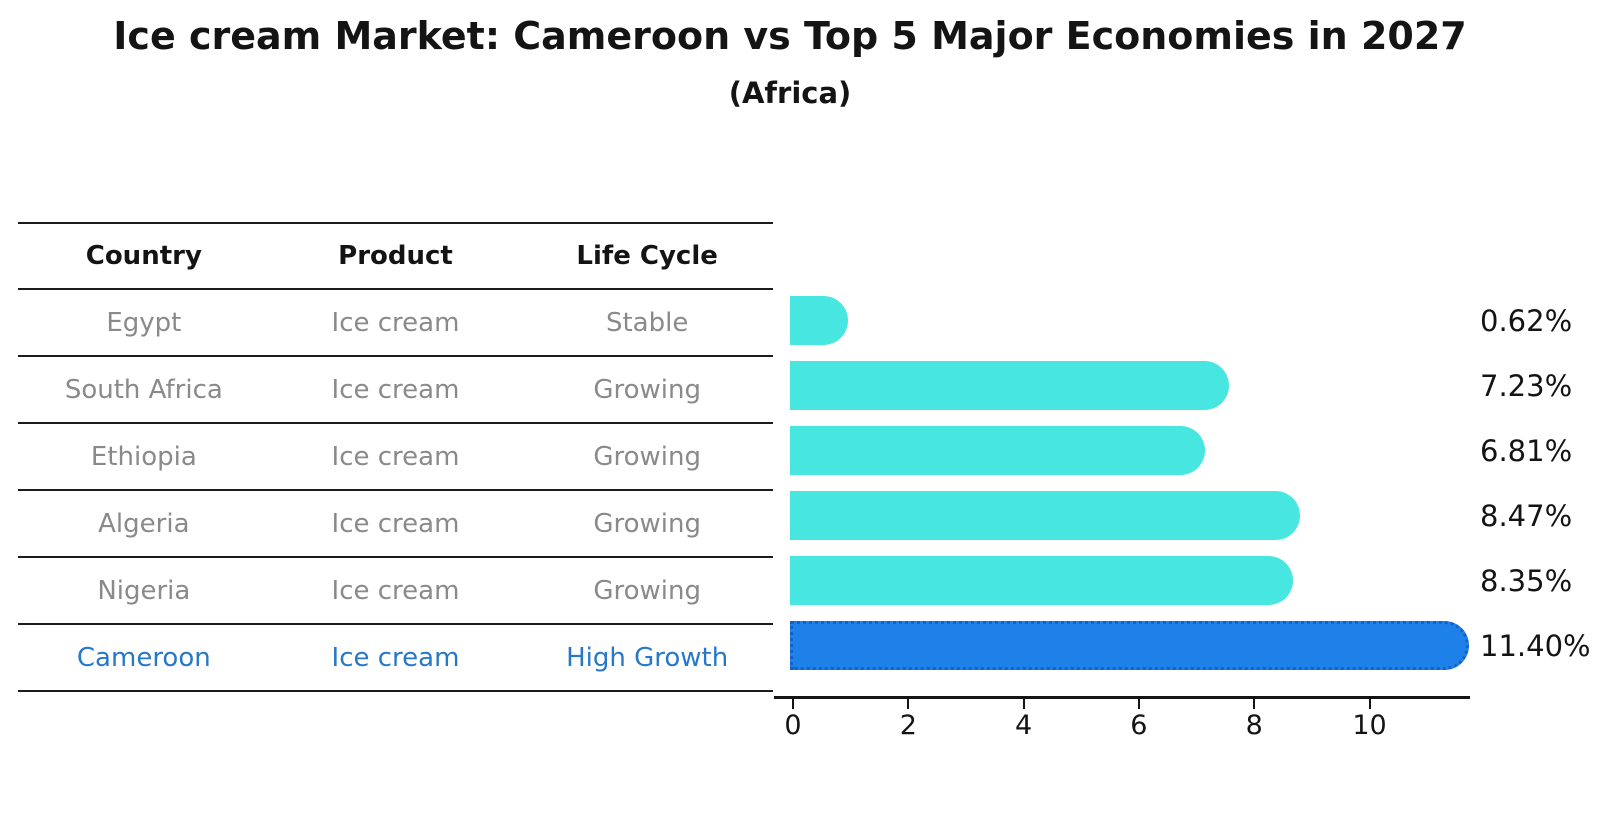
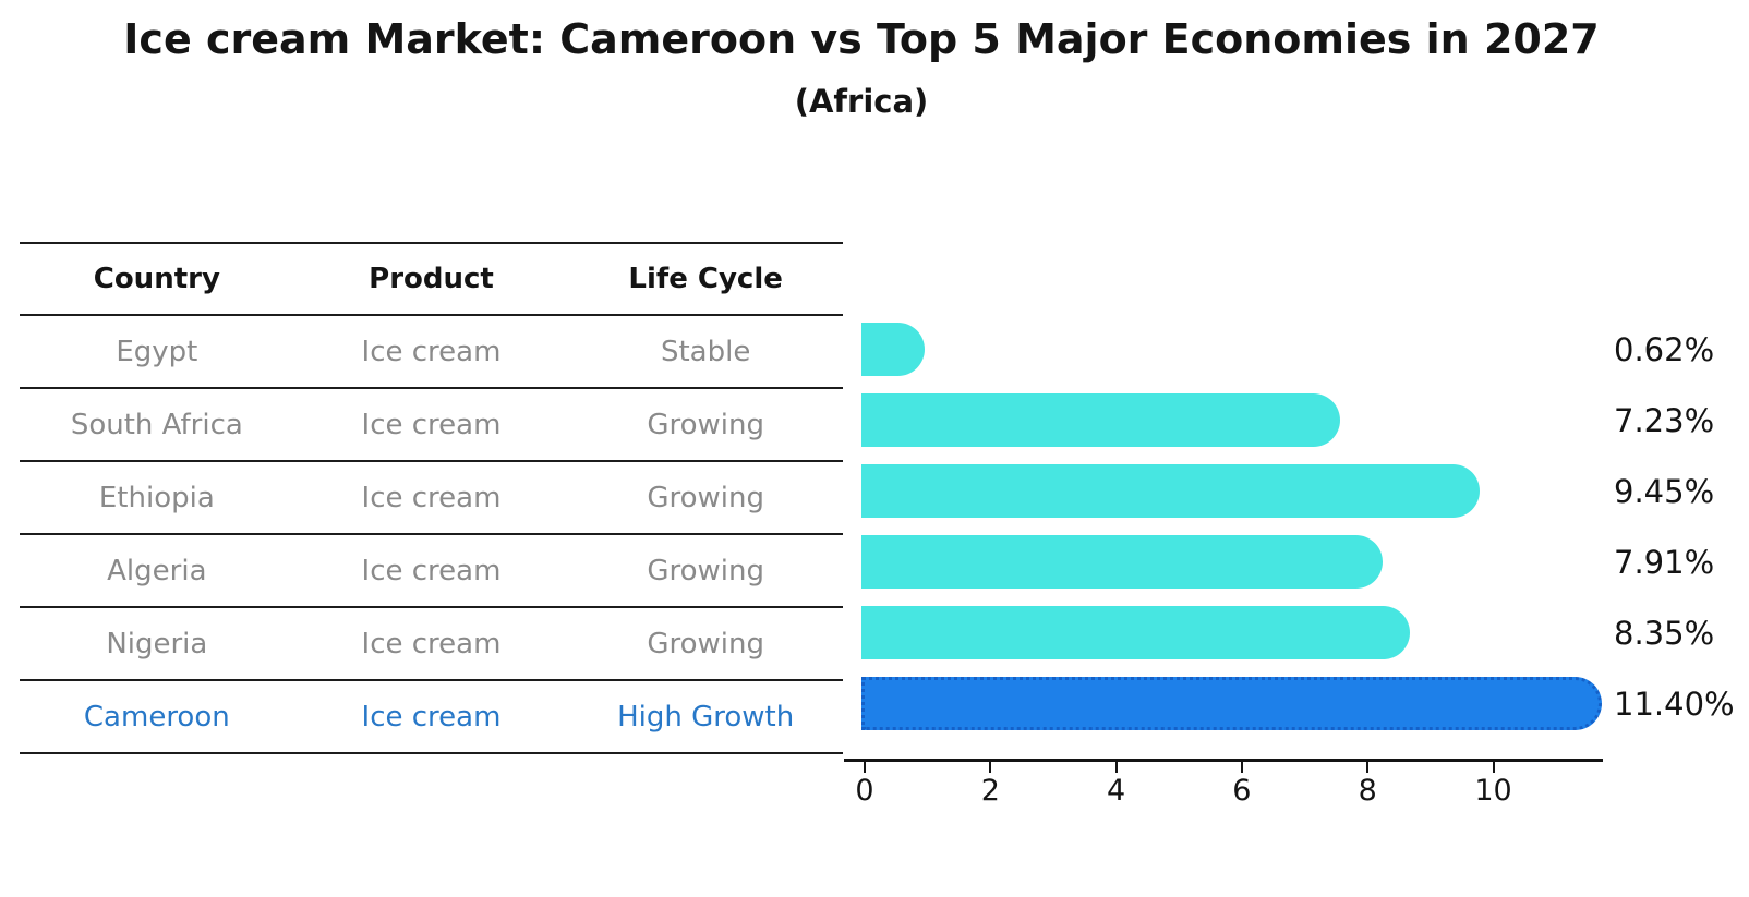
Ethiopia: 6.81% -> 9.45%
Algeria: 8.47% -> 7.91%
